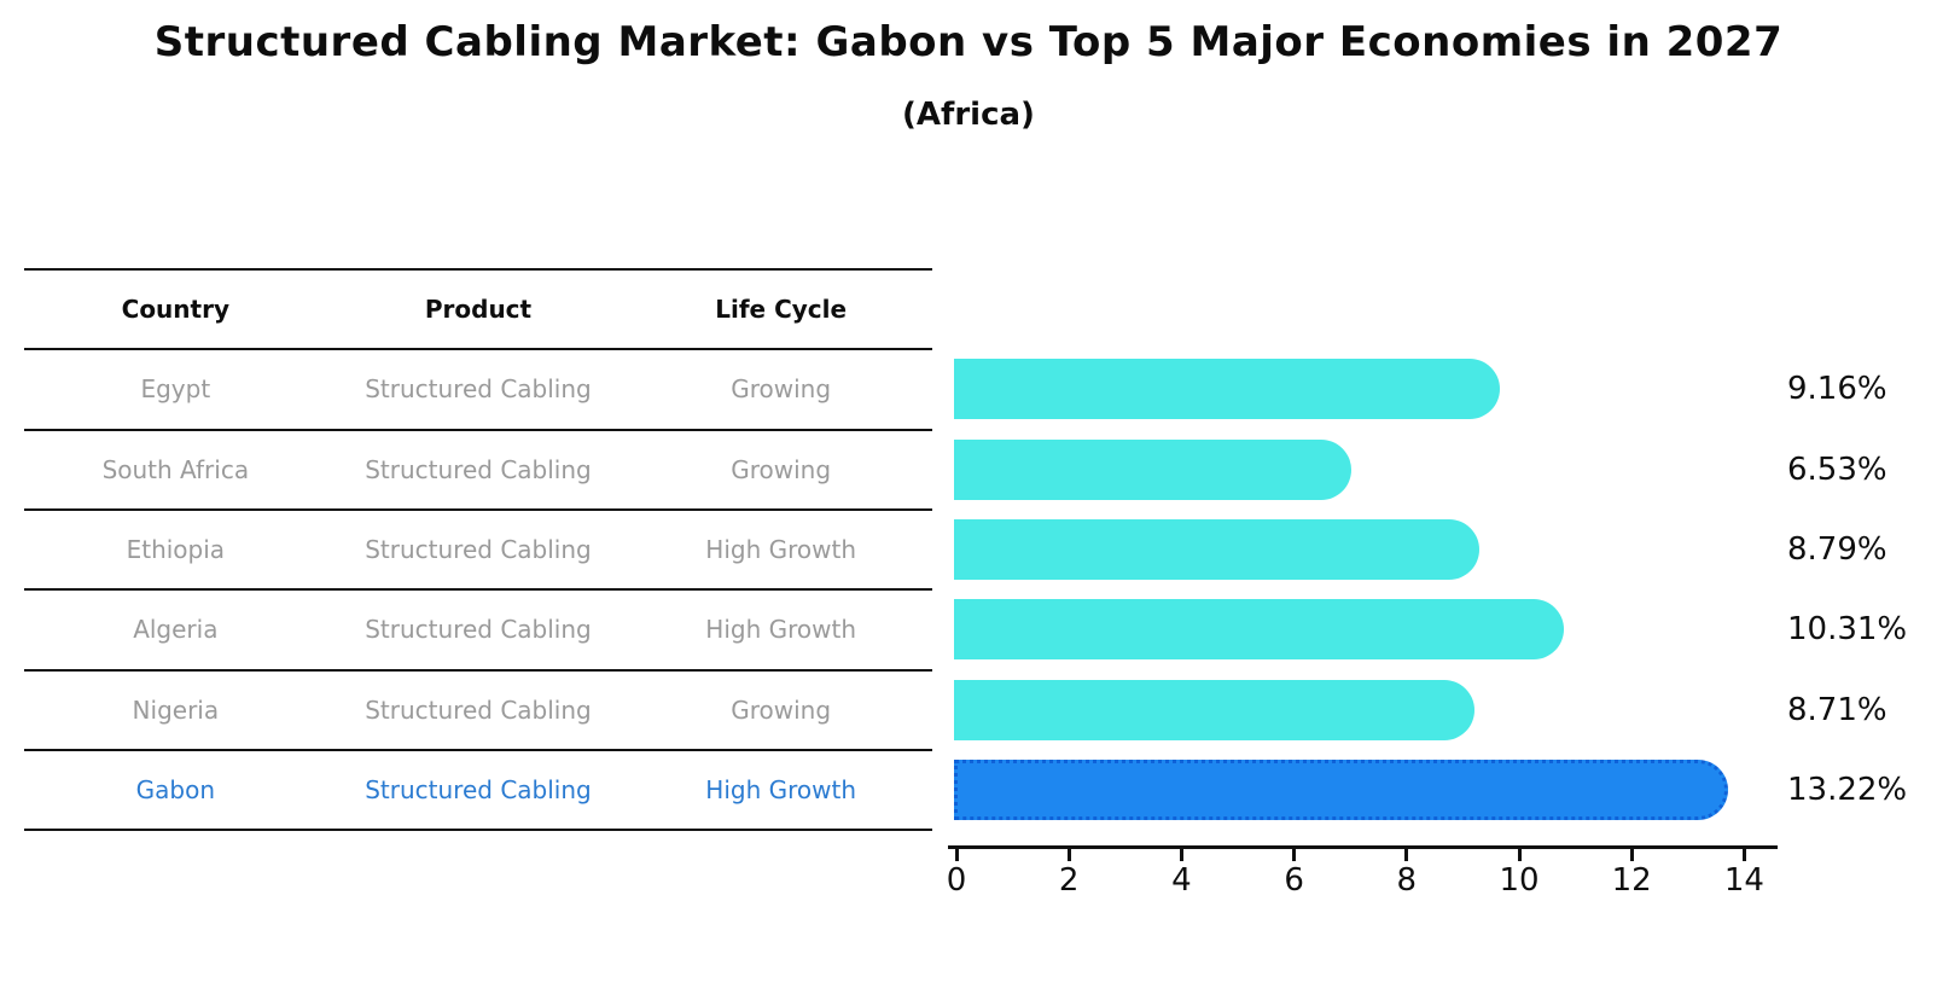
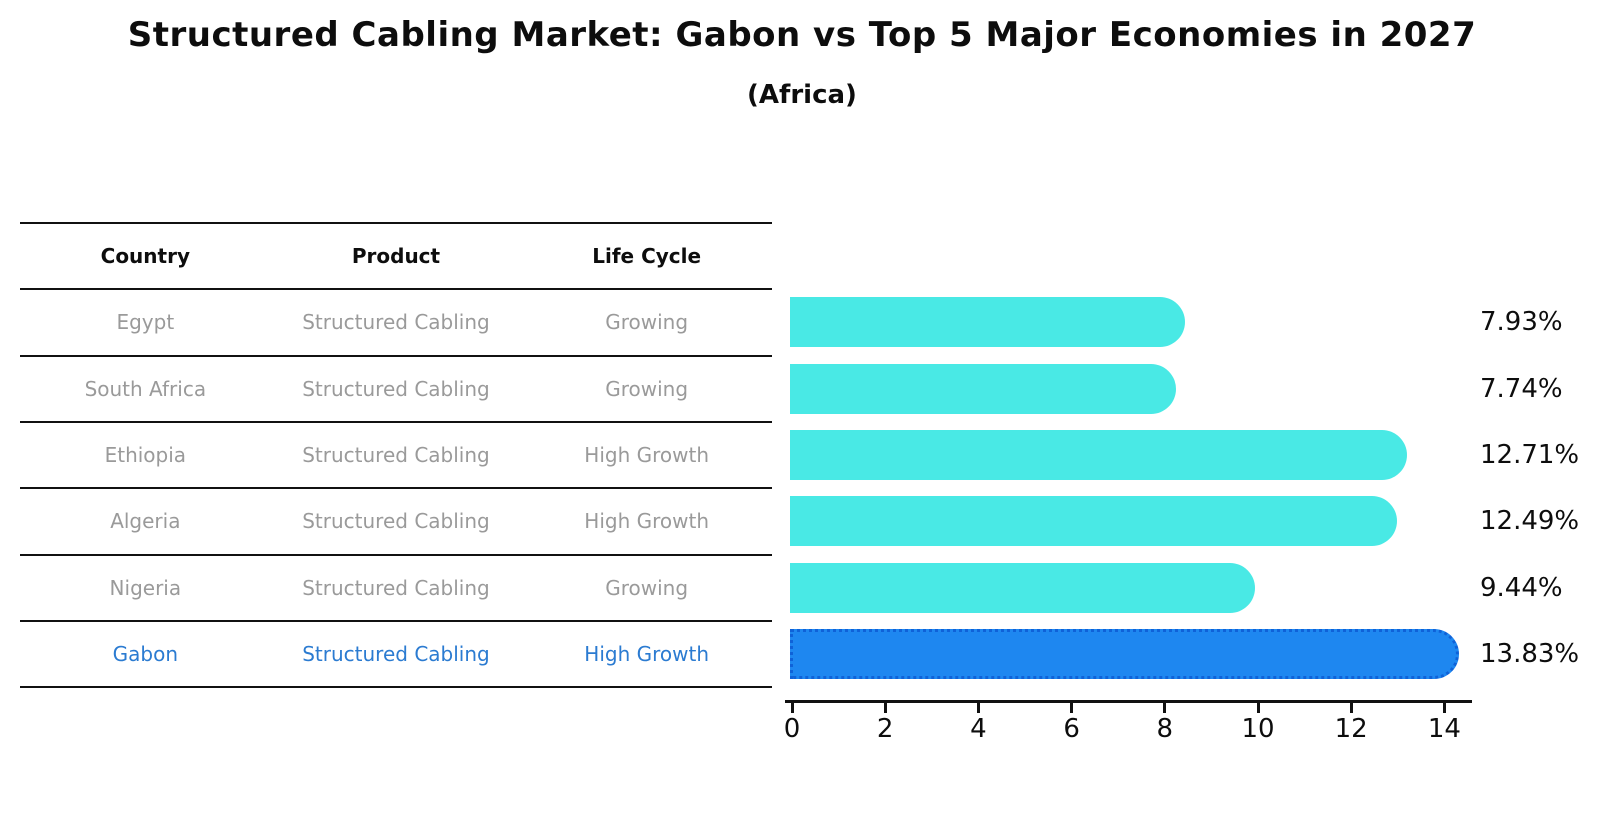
Egypt: 9.16% -> 7.93%
South Africa: 6.53% -> 7.74%
Ethiopia: 8.79% -> 12.71%
Algeria: 10.31% -> 12.49%
Nigeria: 8.71% -> 9.44%
Gabon: 13.22% -> 13.83%
